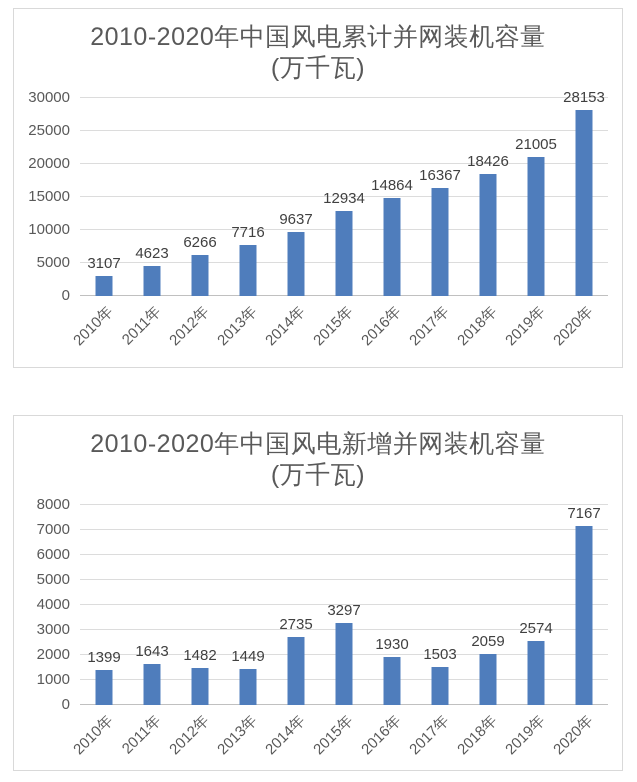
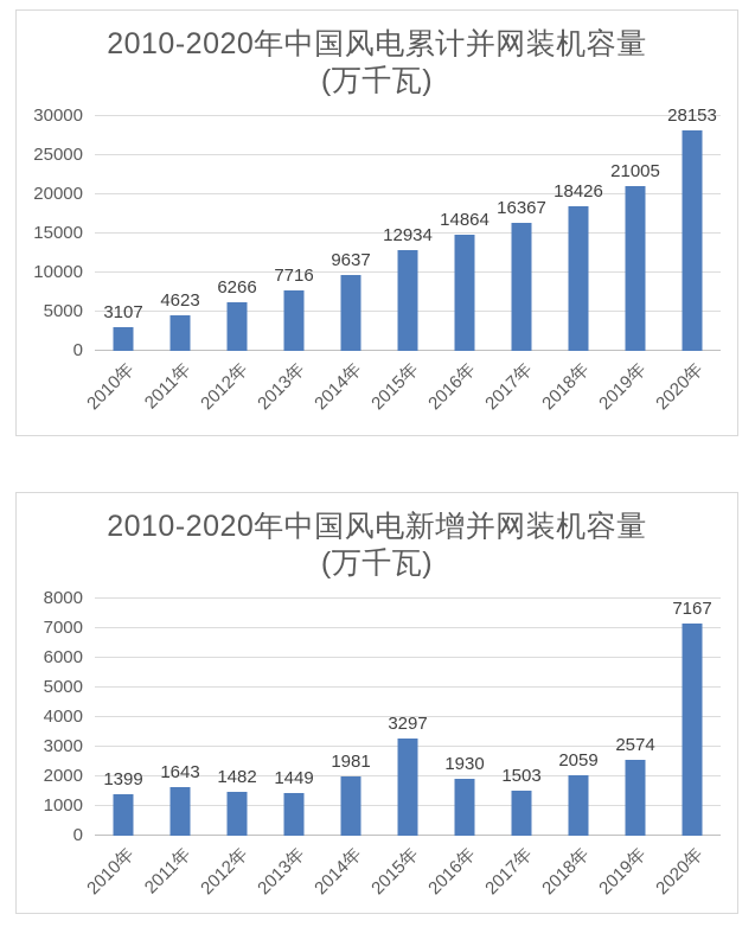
2010-2020年中国风电新增并网装机容量/2014年: 2735 -> 1981
